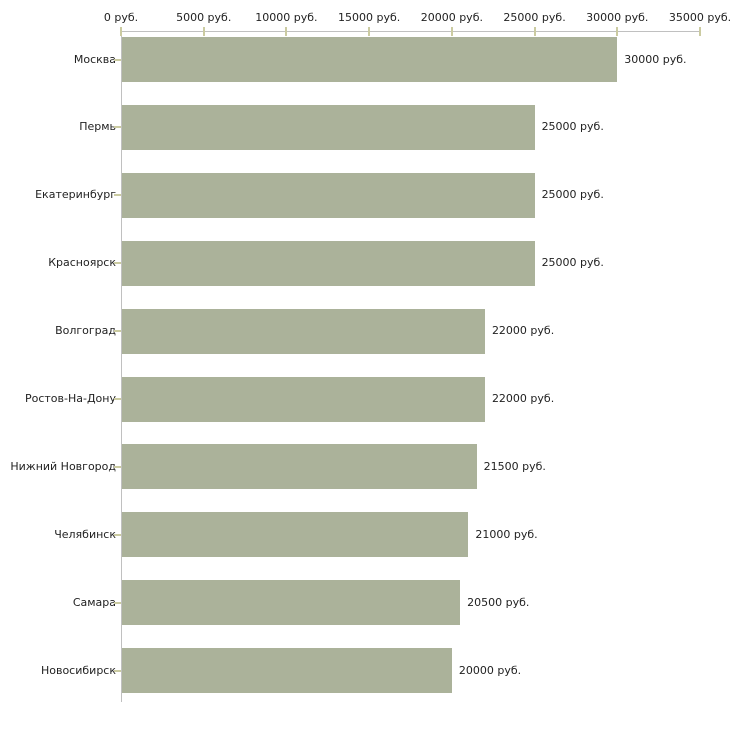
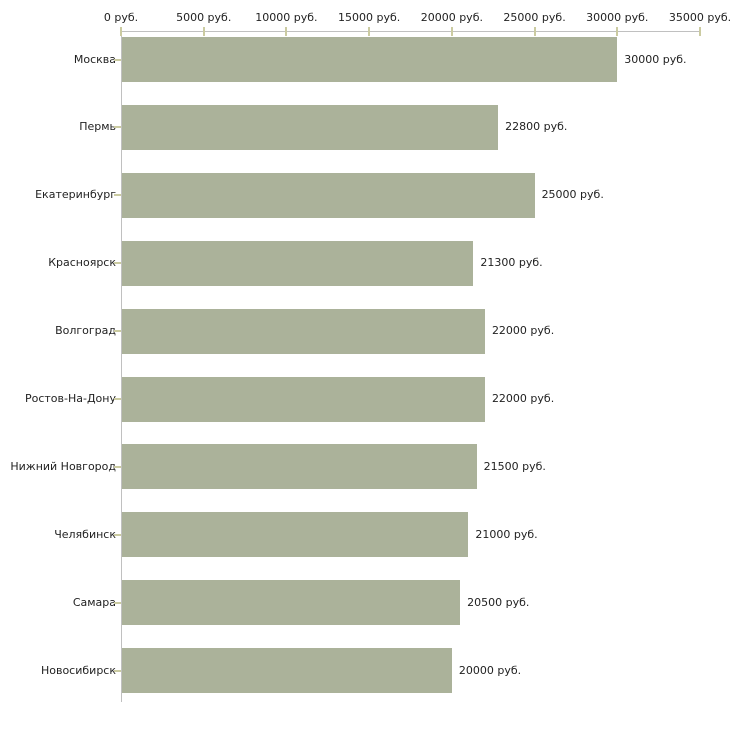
Пермь: 25000 -> 22800
Красноярск: 25000 -> 21300
